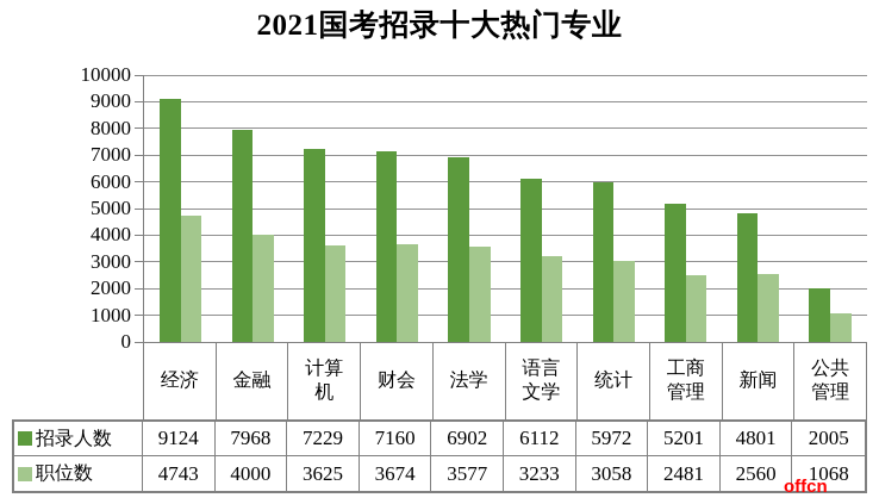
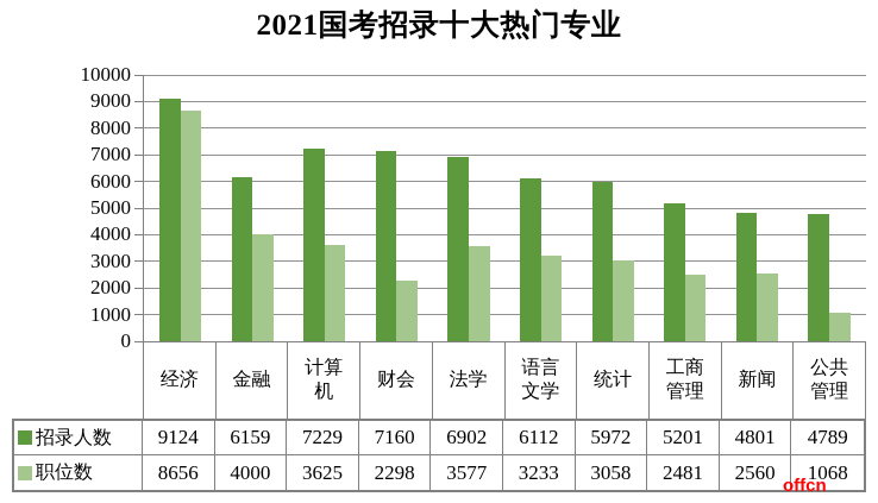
职位数/经济: 4743 -> 8656
招录人数/金融: 7968 -> 6159
职位数/财会: 3674 -> 2298
招录人数/公共管理: 2005 -> 4789
